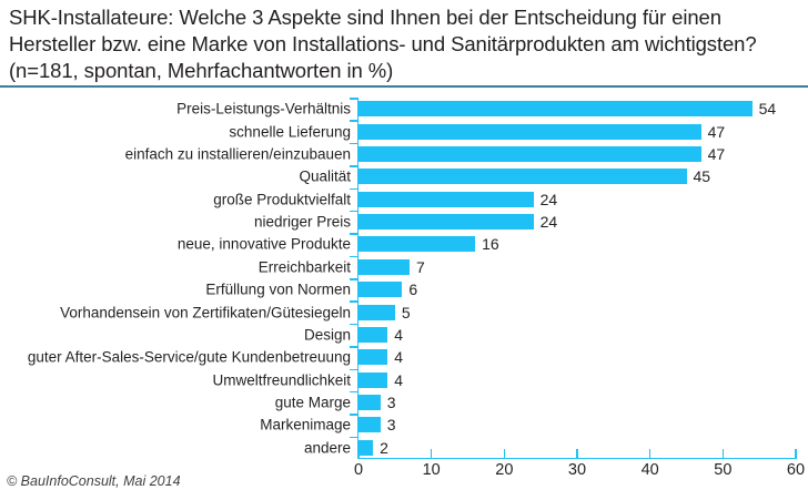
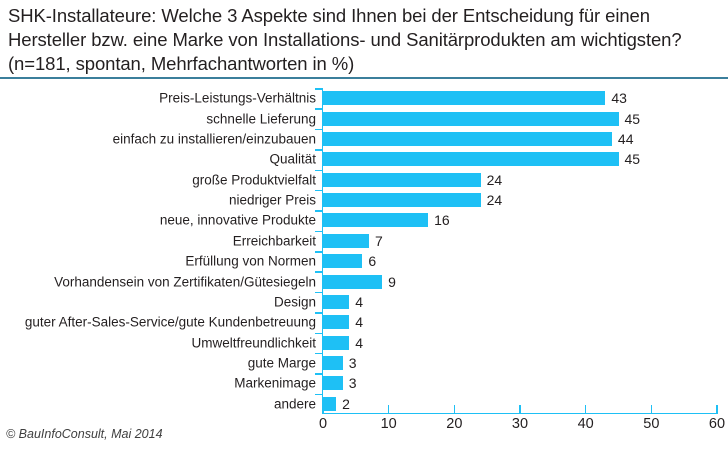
Preis-Leistungs-Verhältnis: 54 -> 43
schnelle Lieferung: 47 -> 45
einfach zu installieren/einzubauen: 47 -> 44
Vorhandensein von Zertifikaten/Gütesiegeln: 5 -> 9
